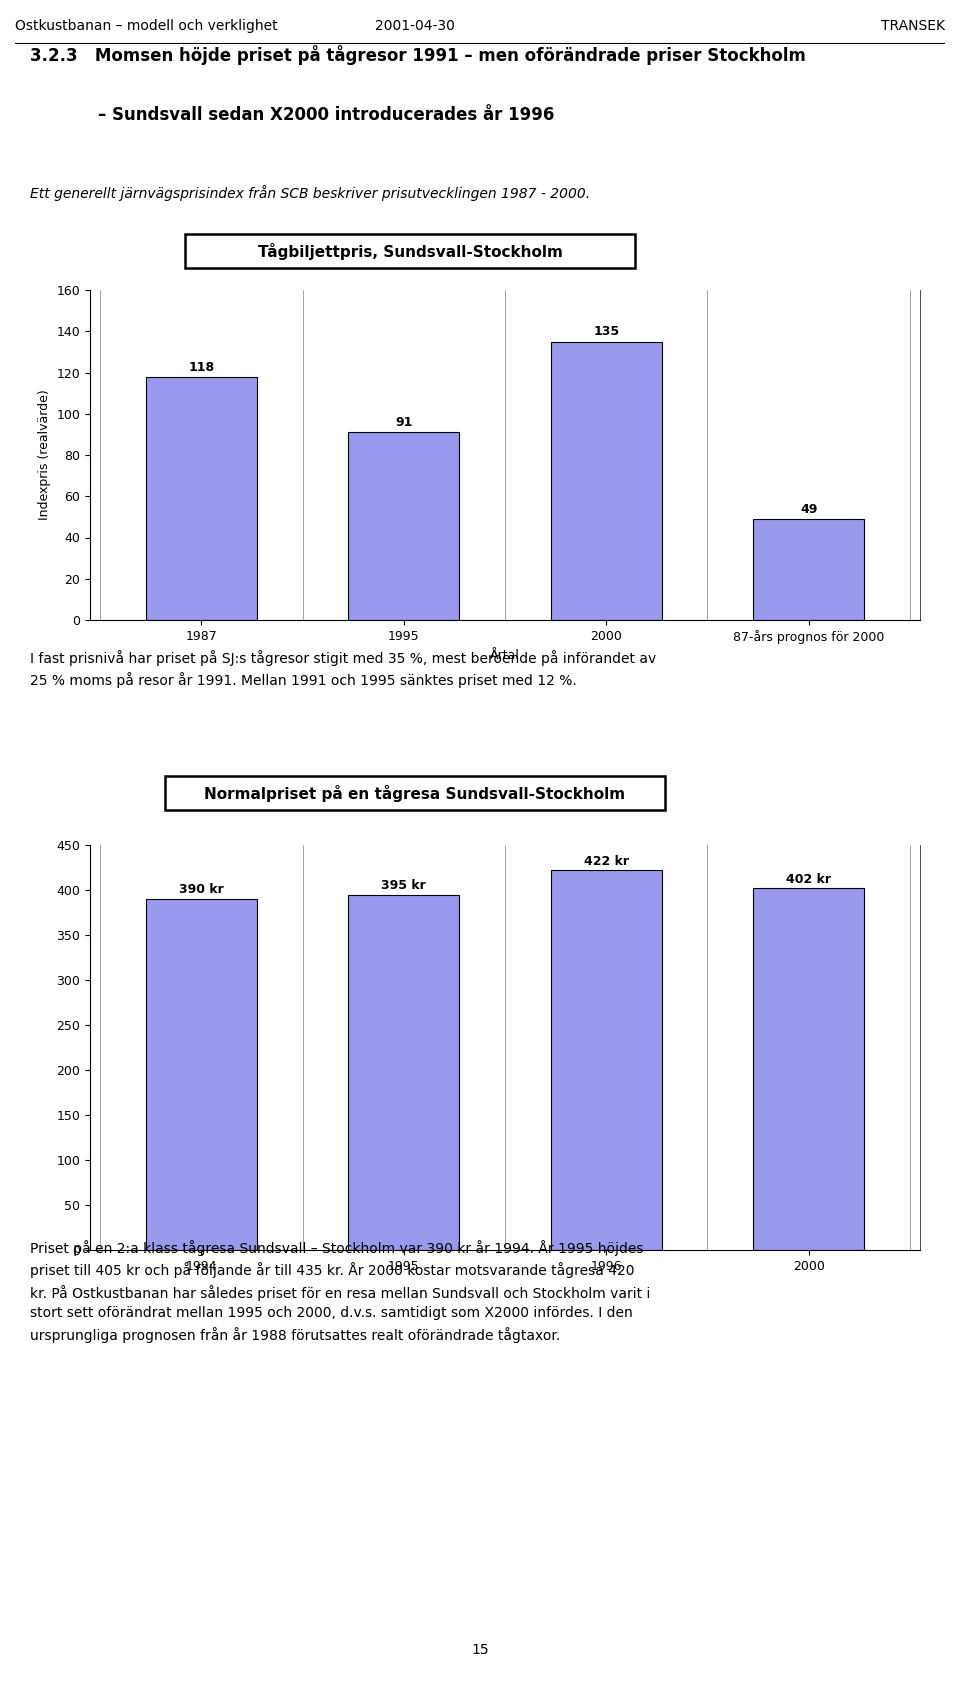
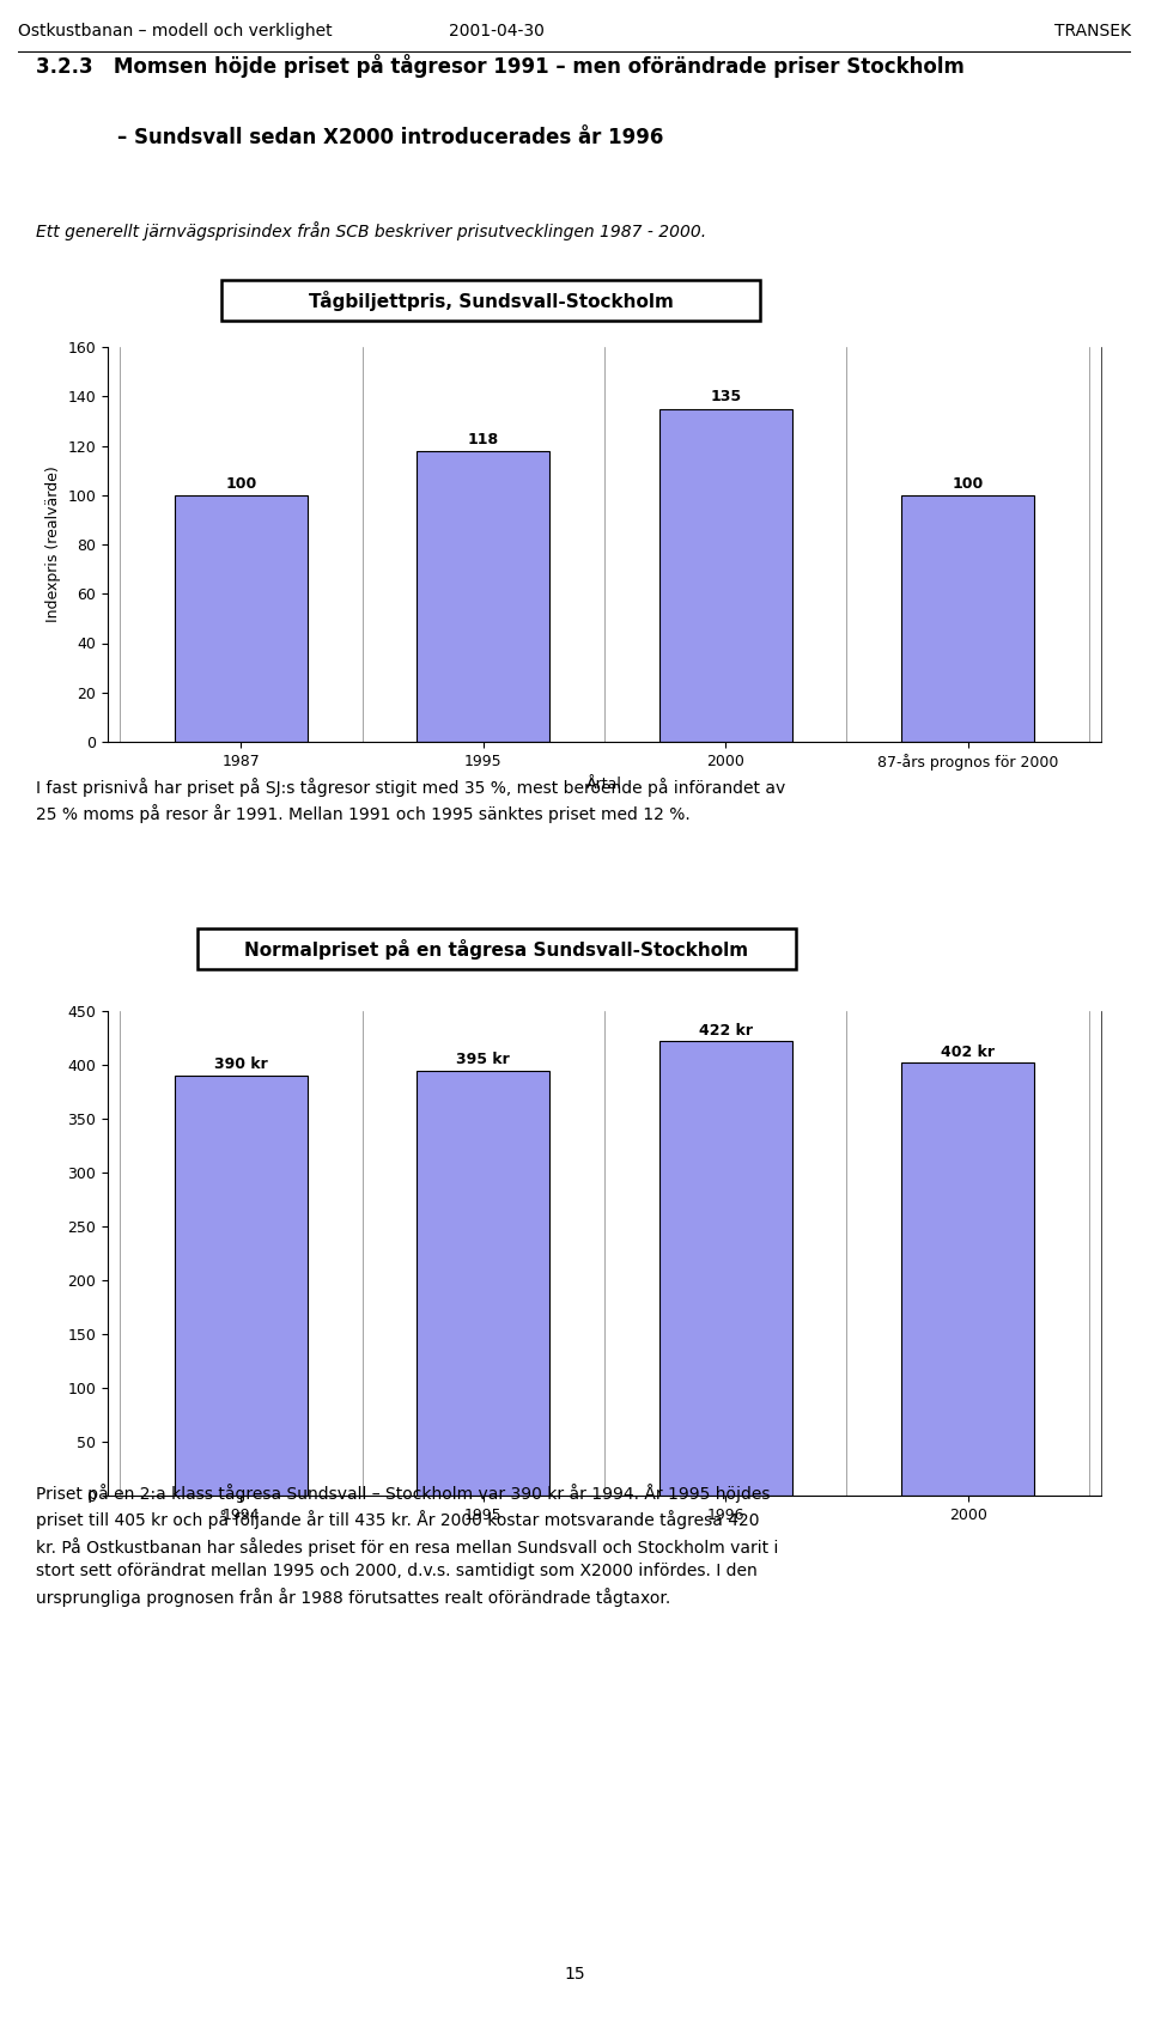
1987: 118 -> 100
1995: 91 -> 118
87-års prognos för 2000: 49 -> 100
